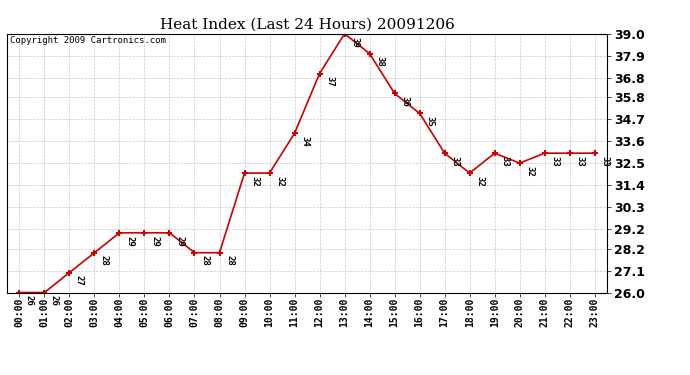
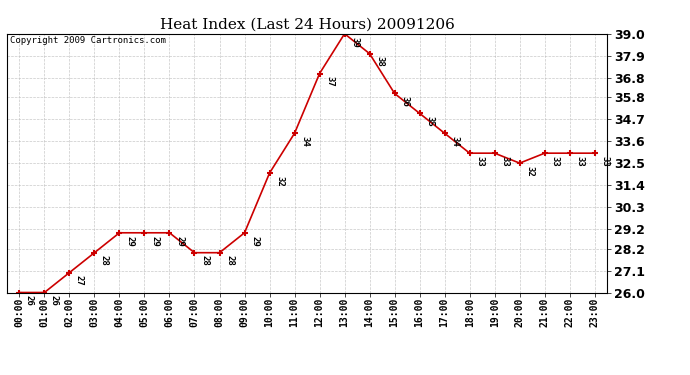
09:00: 32 -> 29
17:00: 33 -> 34
18:00: 32 -> 33
